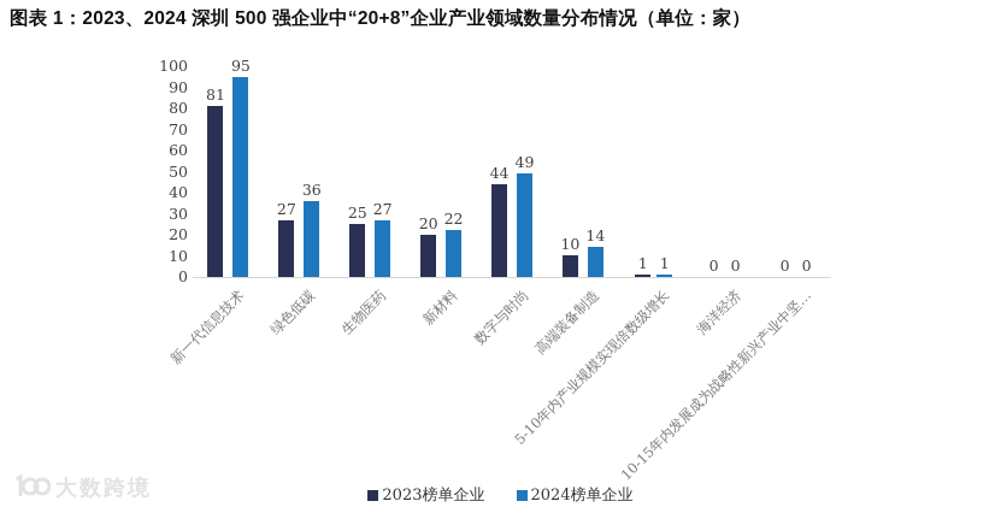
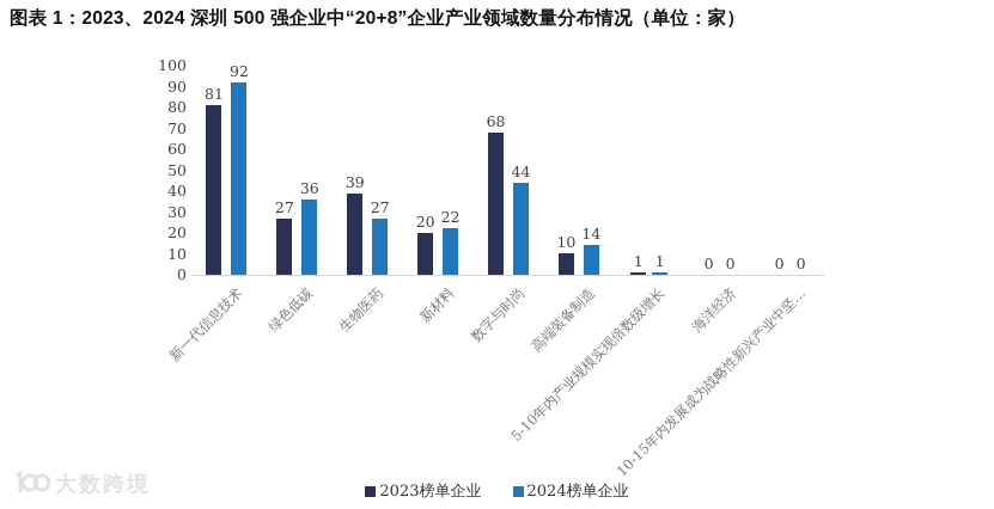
2024榜单企业/新一代信息技术: 95 -> 92
2023榜单企业/生物医药: 25 -> 39
2023榜单企业/数字与时尚: 44 -> 68
2024榜单企业/数字与时尚: 49 -> 44
